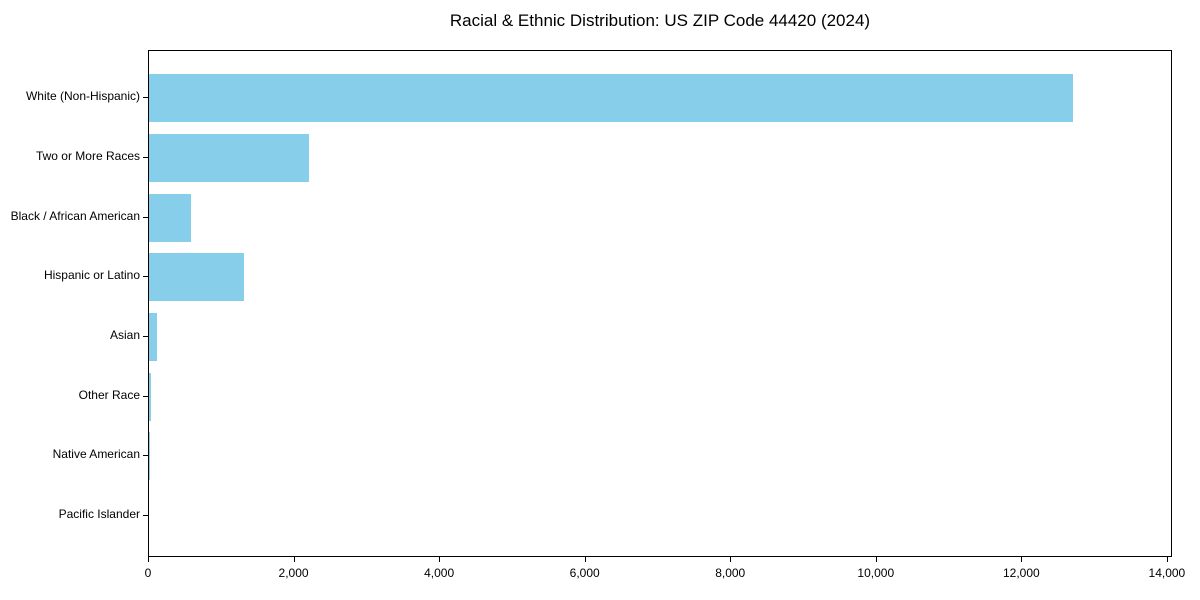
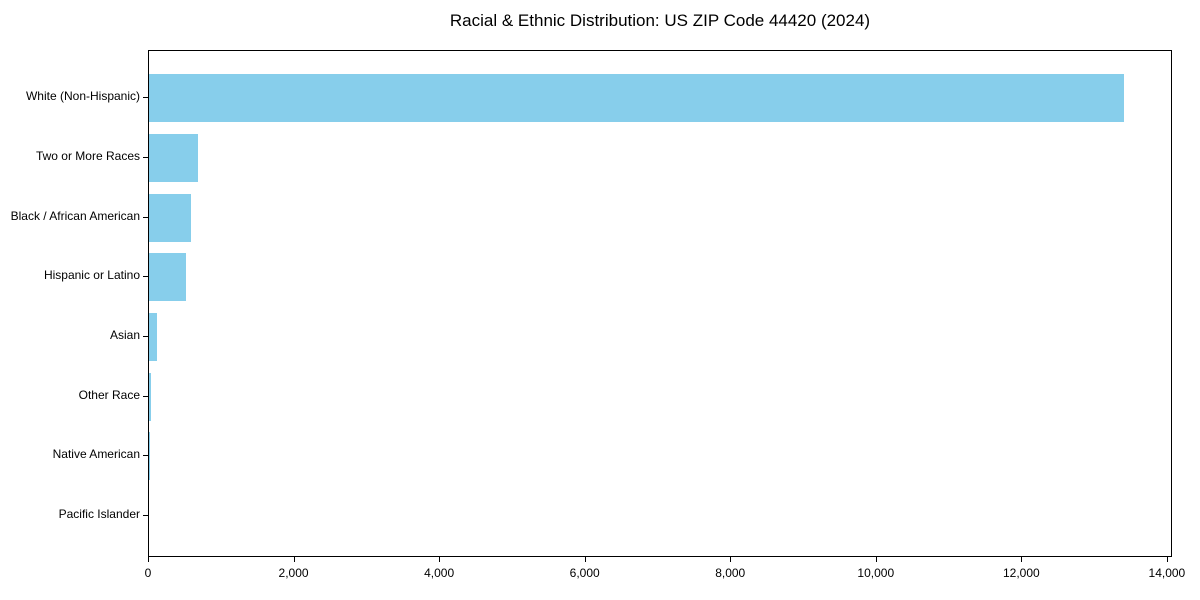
White (Non-Hispanic): 12700 -> 13400
Two or More Races: 2200 -> 700
Hispanic or Latino: 1300 -> 500
